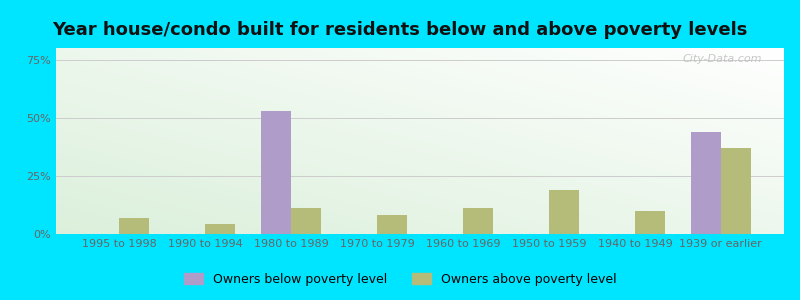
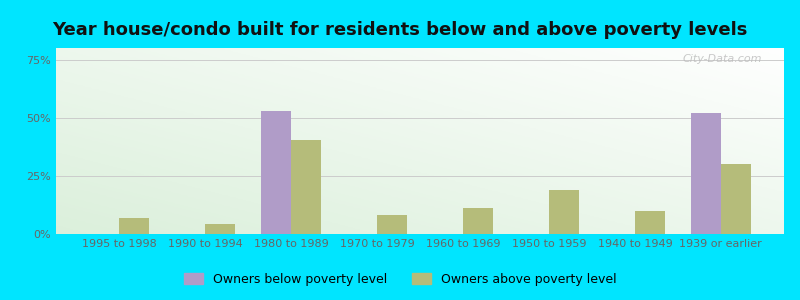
Owners above poverty level/1980 to 1989: 11.0% -> 40.5%
Owners below poverty level/1939 or earlier: 44% -> 52%
Owners above poverty level/1939 or earlier: 37.0% -> 30.0%
